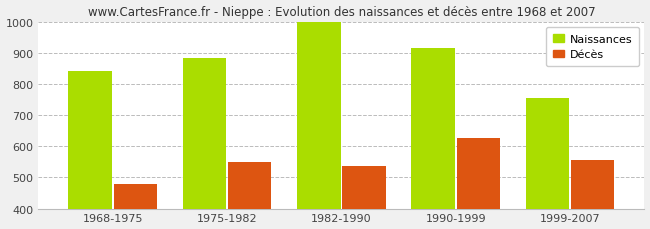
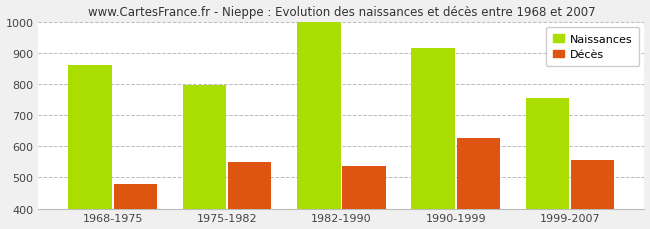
Naissances/1968-1975: 840 -> 860
Naissances/1975-1982: 882 -> 795
